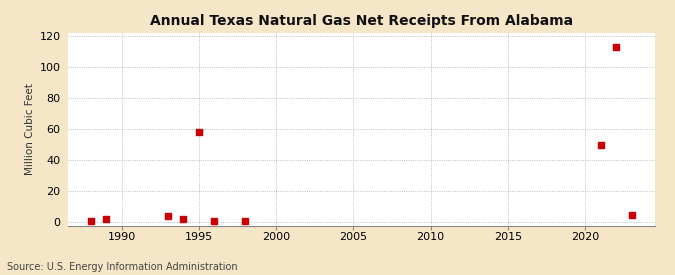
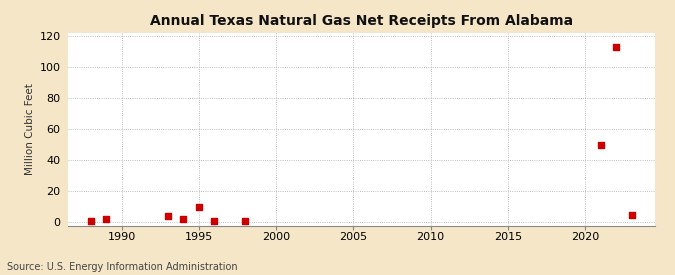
1995: 58 -> 10
